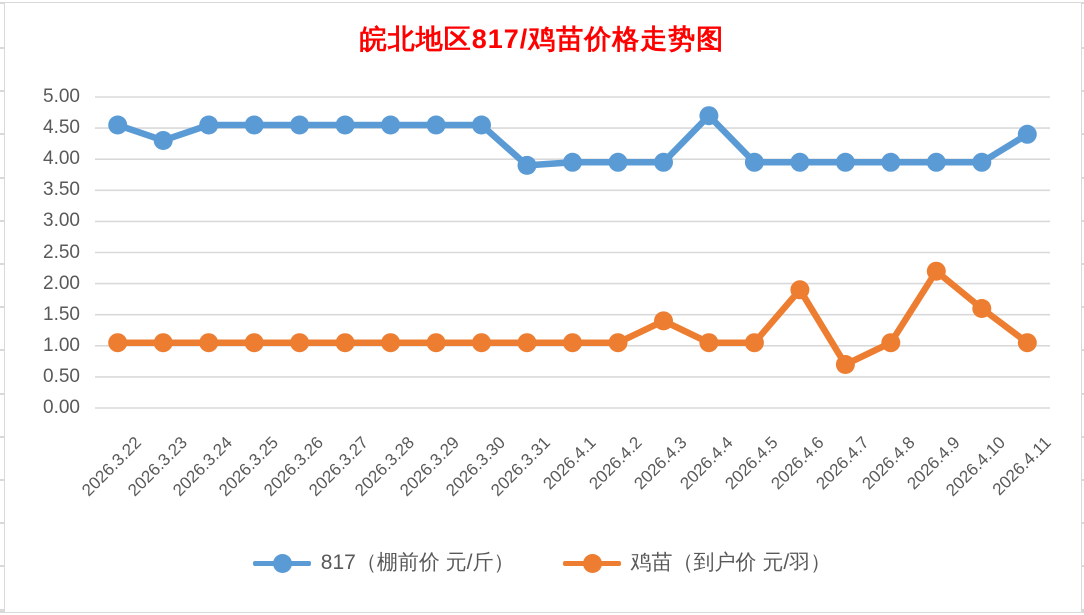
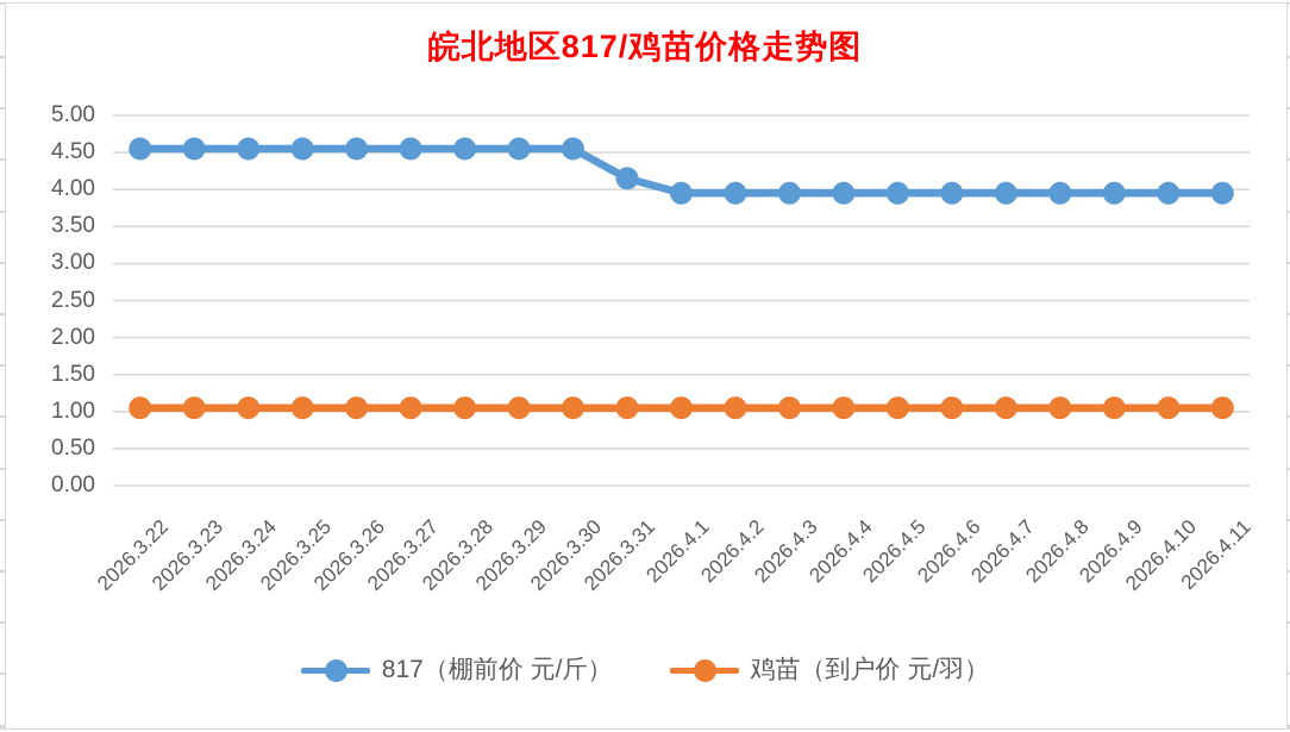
817（棚前价 元/斤）/2026.3.23: 4.3 -> 4.5
817（棚前价 元/斤）/2026.3.31: 3.9 -> 4.2
鸡苗（到户价 元/羽）/2026.4.3: 1.4 -> 1.1
817（棚前价 元/斤）/2026.4.4: 4.7 -> 4.0
鸡苗（到户价 元/羽）/2026.4.6: 1.9 -> 1.1
鸡苗（到户价 元/羽）/2026.4.7: 0.7 -> 1.1
鸡苗（到户价 元/羽）/2026.4.9: 2.2 -> 1.1
鸡苗（到户价 元/羽）/2026.4.10: 1.6 -> 1.1
817（棚前价 元/斤）/2026.4.11: 4.4 -> 4.0
